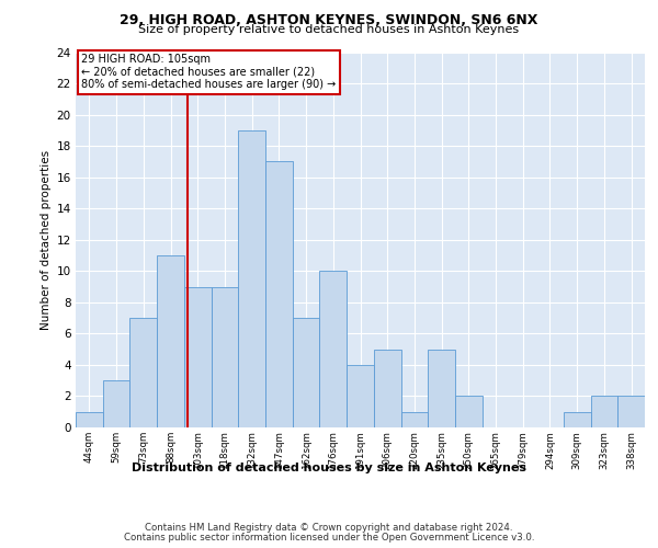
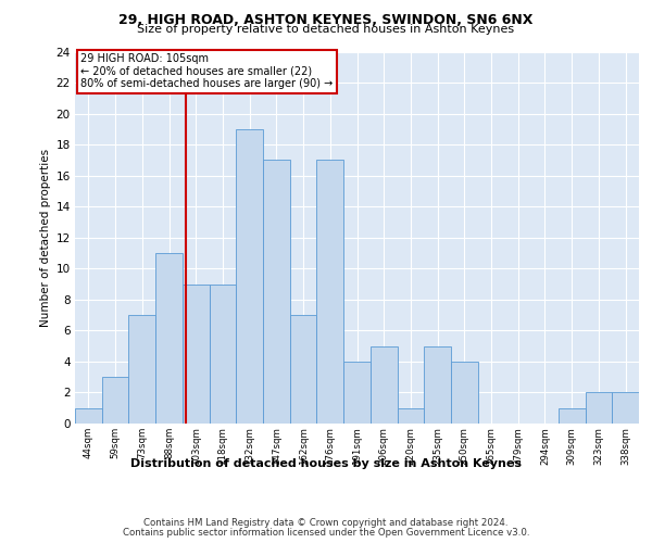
176sqm: 10 -> 17
250sqm: 2 -> 4
